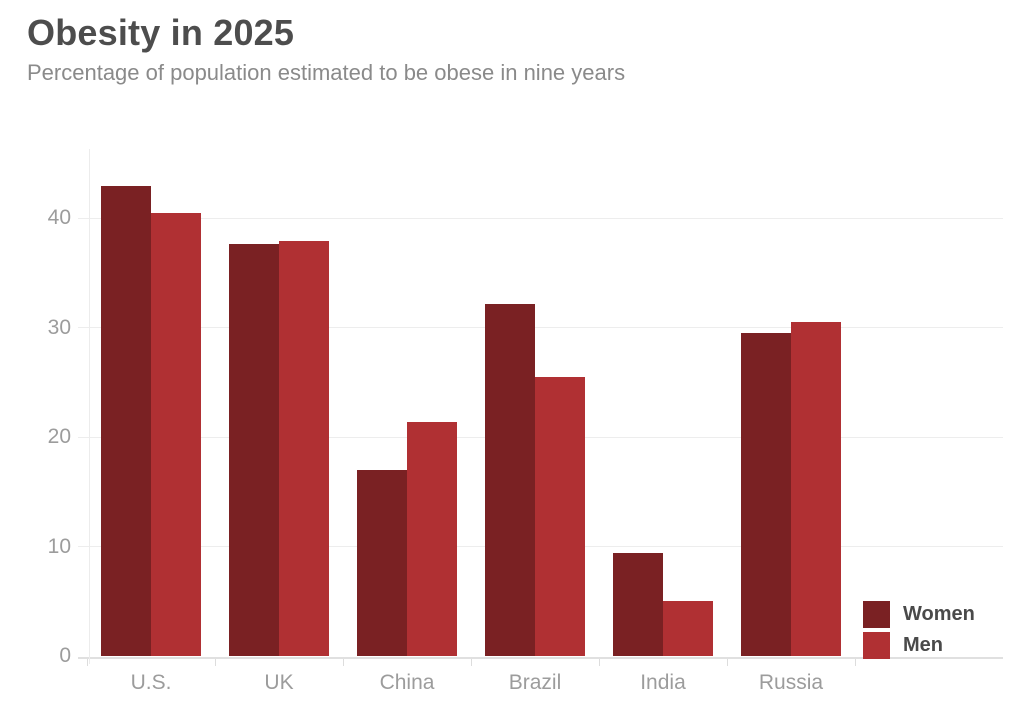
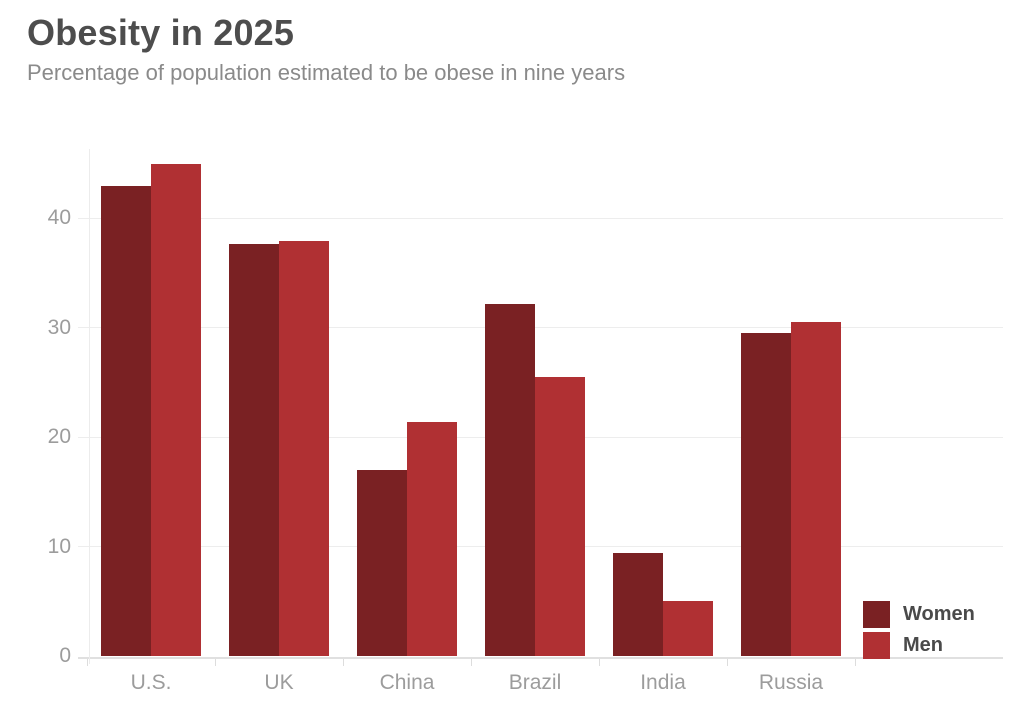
Men/U.S.: 40.5 -> 45.0
